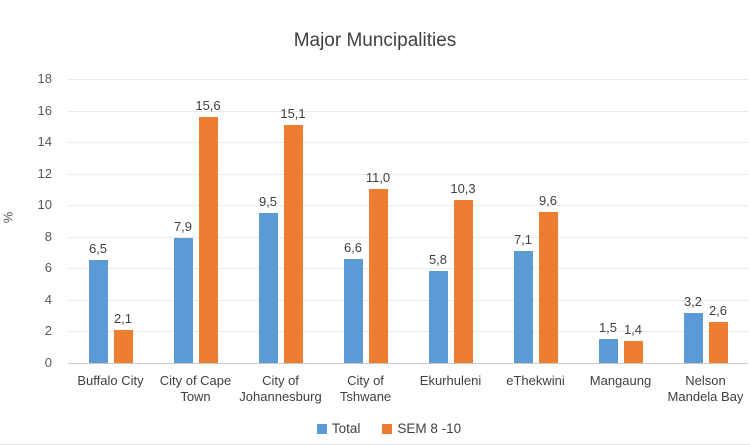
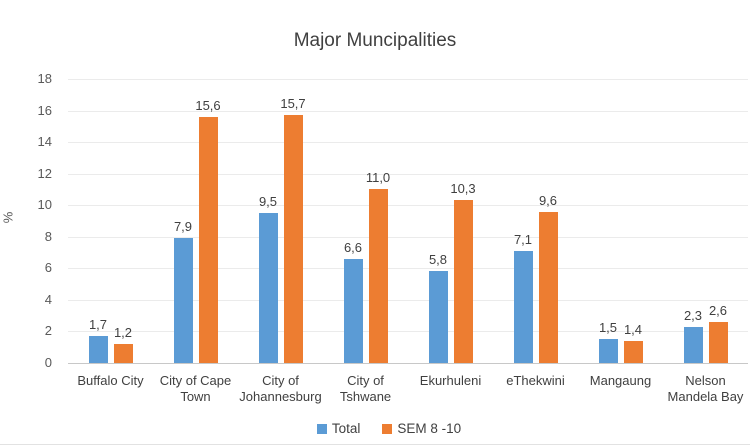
Total/Buffalo City: 6,5 -> 1,7
SEM 8 -10/Buffalo City: 2,1 -> 1,2
SEM 8 -10/City of Johannesburg: 15,1 -> 15,7
Total/Nelson Mandela Bay: 3,2 -> 2,3
